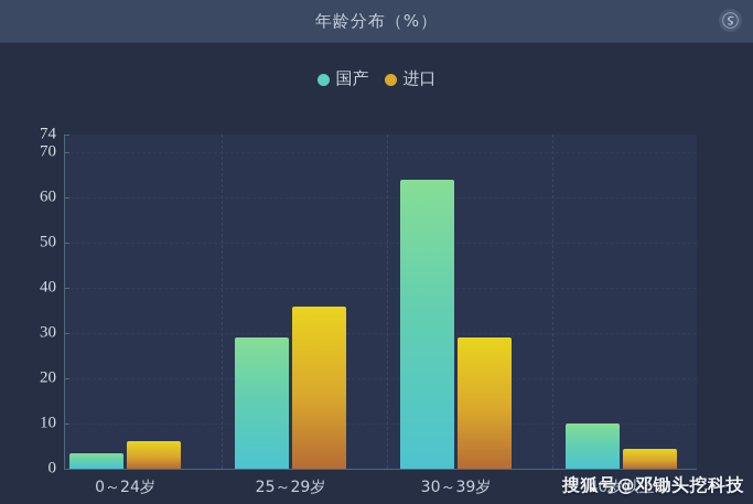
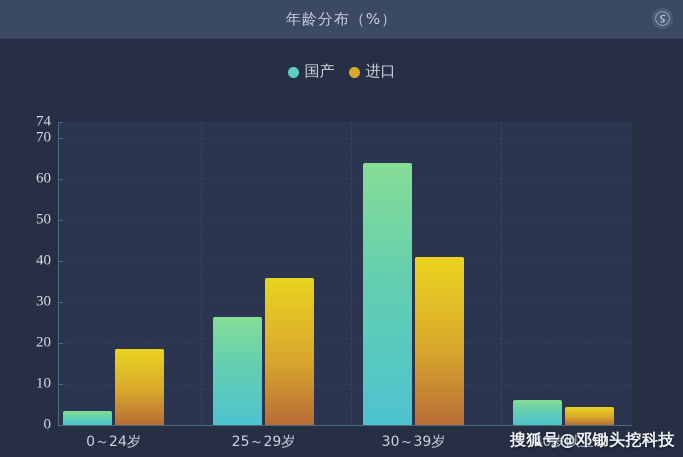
进口/0～24岁: 6 -> 18
国产/25～29岁: 29 -> 26
进口/30～39岁: 29 -> 41
国产/40岁以上: 10 -> 6
